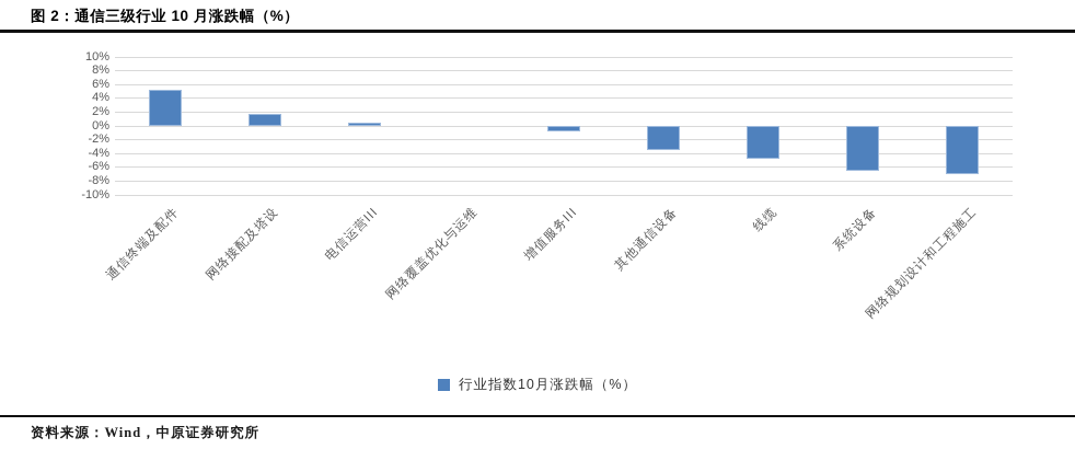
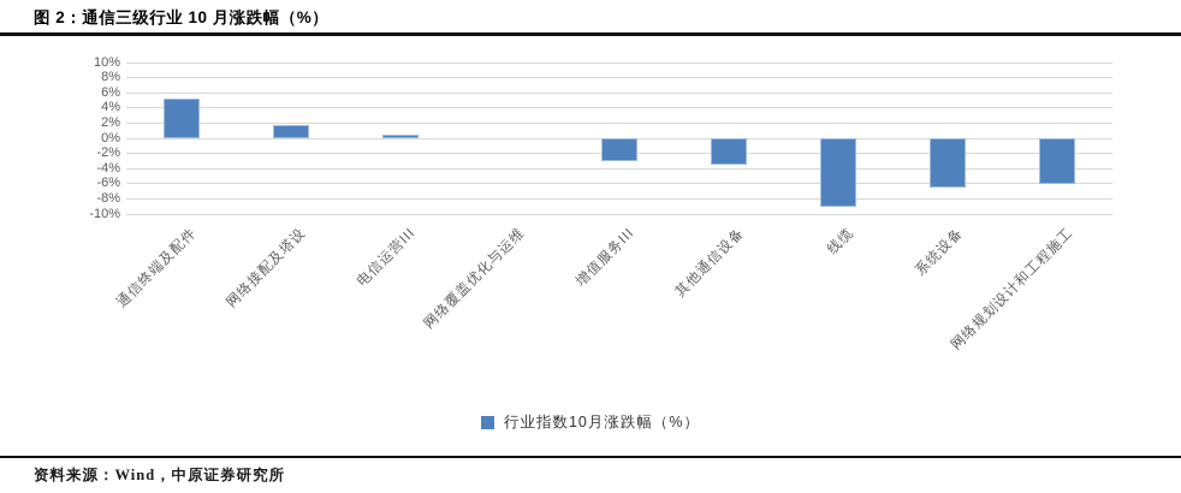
增值服务III: -1% -> -3%
线缆: -5% -> -9%
网络规划设计和工程施工: -7% -> -6%
